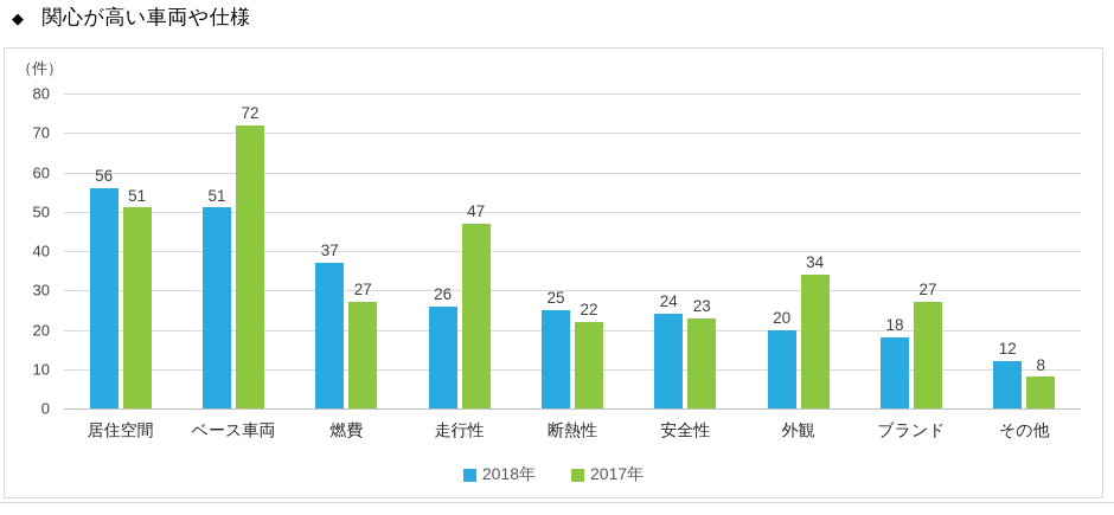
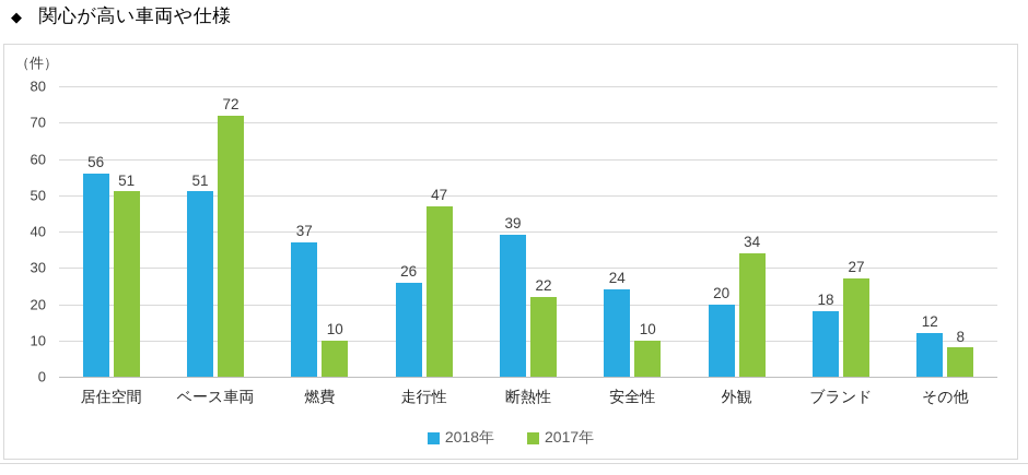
2017年/燃費: 27 -> 10
2018年/断熱性: 25 -> 39
2017年/安全性: 23 -> 10
